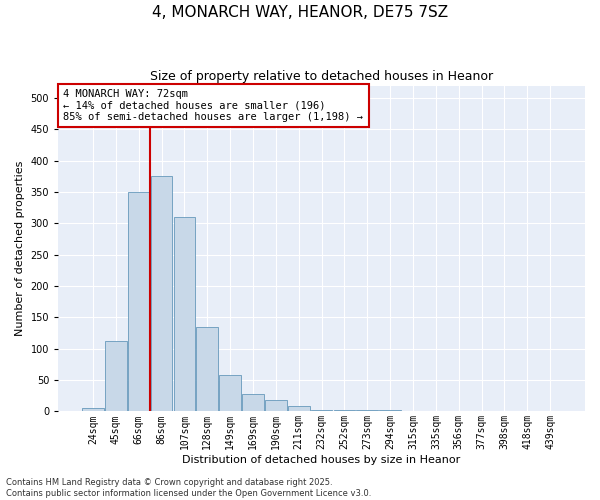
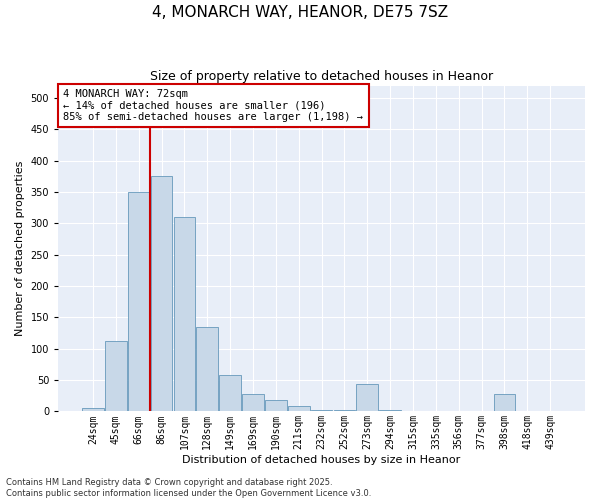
273sqm: 3 -> 44
398sqm: 1 -> 28
